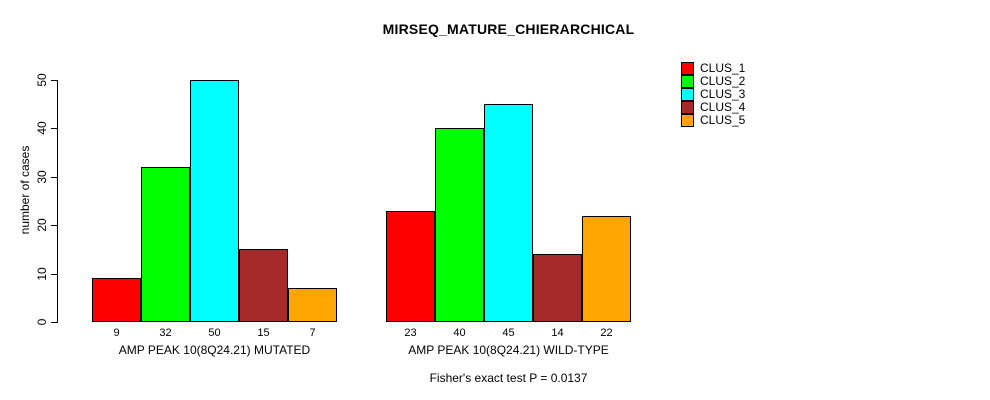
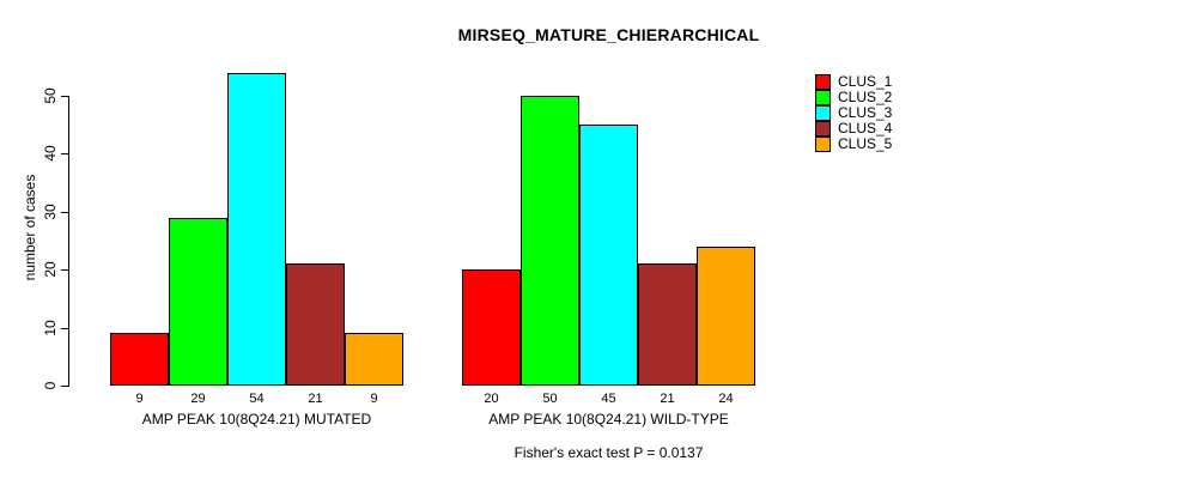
CLUS_2/AMP PEAK 10(8Q24.21) MUTATED: 32 -> 29
CLUS_3/AMP PEAK 10(8Q24.21) MUTATED: 50 -> 54
CLUS_4/AMP PEAK 10(8Q24.21) MUTATED: 15 -> 21
CLUS_5/AMP PEAK 10(8Q24.21) MUTATED: 7 -> 9
CLUS_1/AMP PEAK 10(8Q24.21) WILD-TYPE: 23 -> 20
CLUS_2/AMP PEAK 10(8Q24.21) WILD-TYPE: 40 -> 50
CLUS_4/AMP PEAK 10(8Q24.21) WILD-TYPE: 14 -> 21
CLUS_5/AMP PEAK 10(8Q24.21) WILD-TYPE: 22 -> 24
